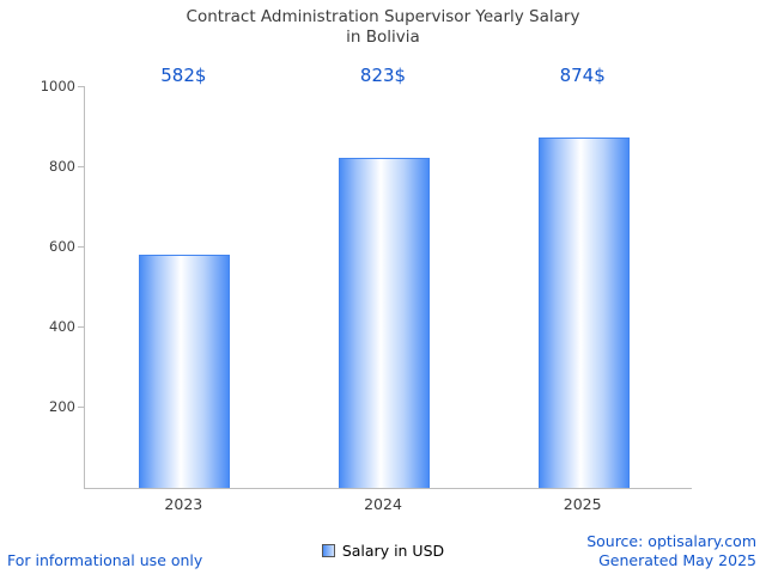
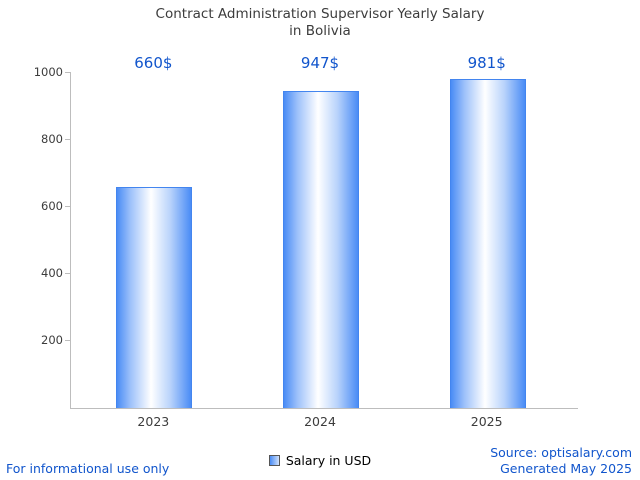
2023: 582 -> 660
2024: 823 -> 947
2025: 874 -> 981
